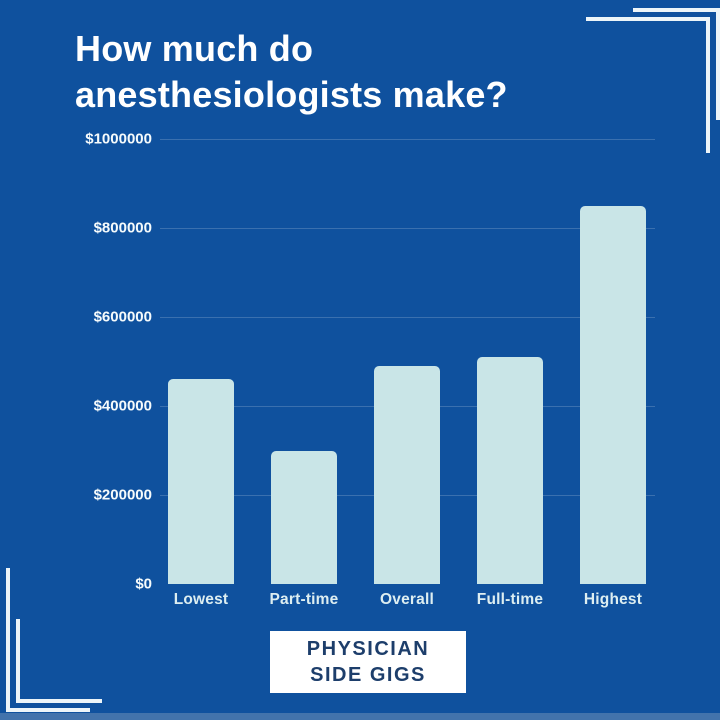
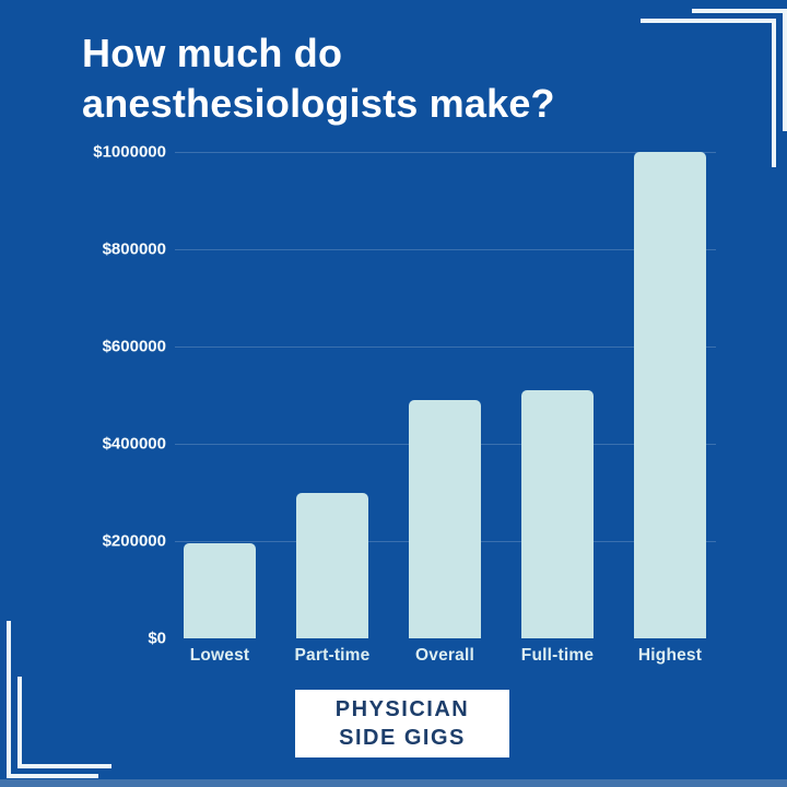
Lowest: $460000 -> $200000
Highest: $850000 -> $1000000
